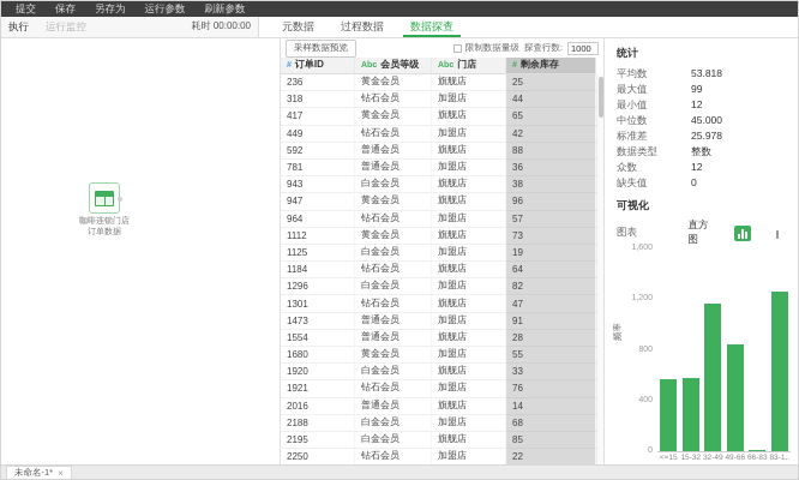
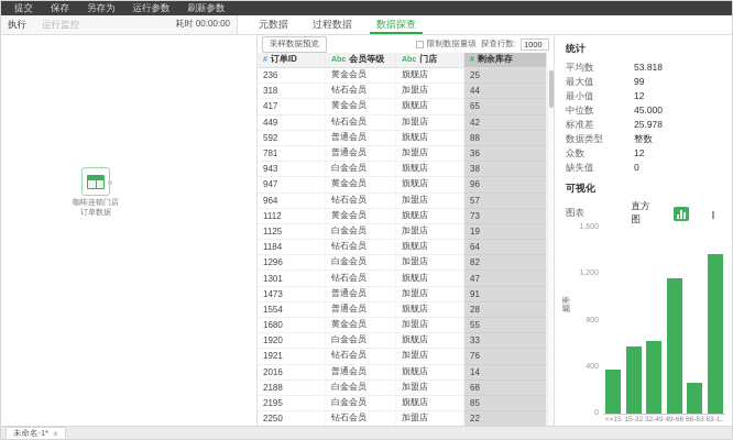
<=15: 550 -> 370
32-49: 1130 -> 610
49-66: 820 -> 1130
66-83: 10 -> 260
83-1..: 1220 -> 1330
